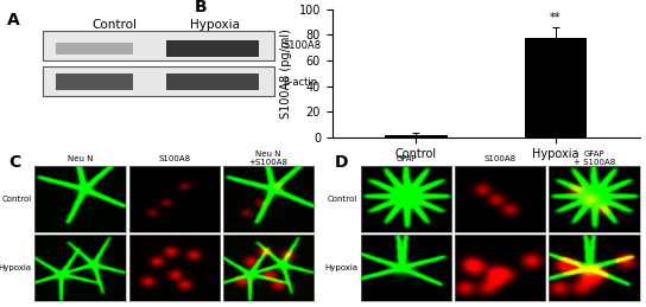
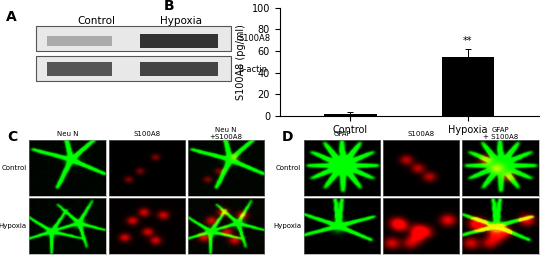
Hypoxia: 78 -> 54
